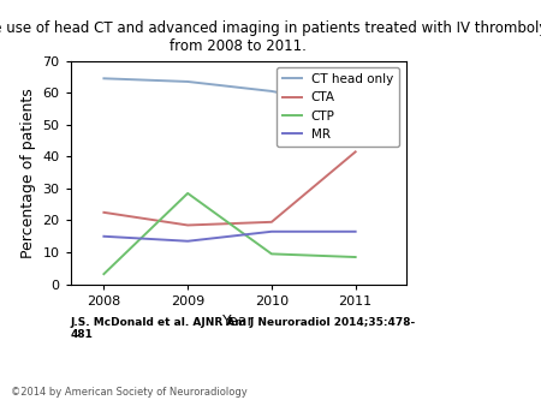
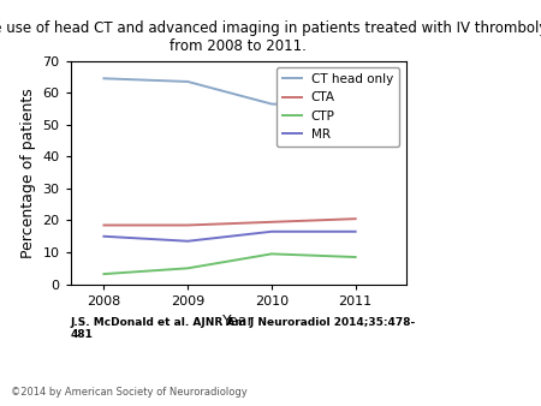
CTA/2008: 22.5 -> 18.5
CTP/2009: 28.5 -> 5.0
CT head only/2010: 60.5 -> 56.5
CTA/2011: 41.5 -> 20.5
